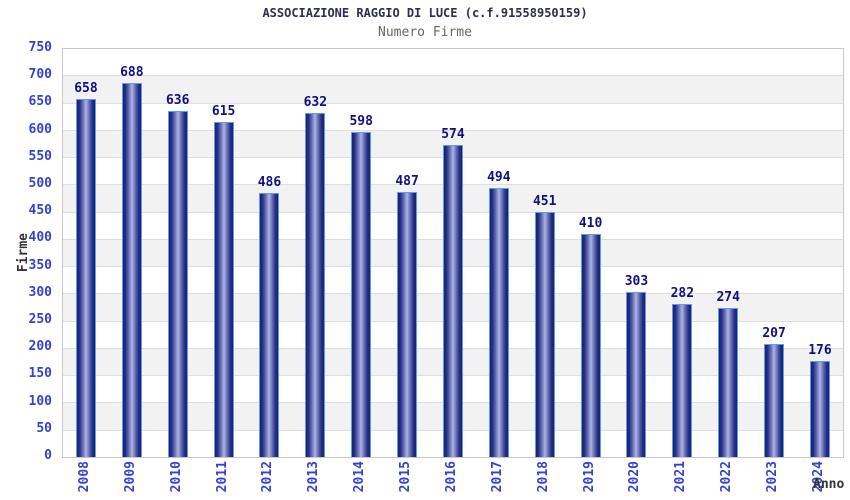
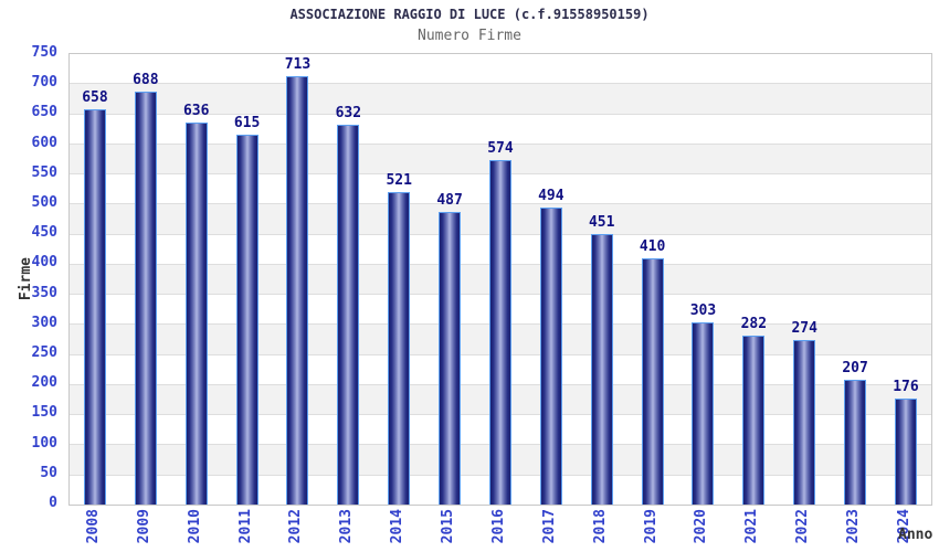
2012: 486 -> 713
2014: 598 -> 521
